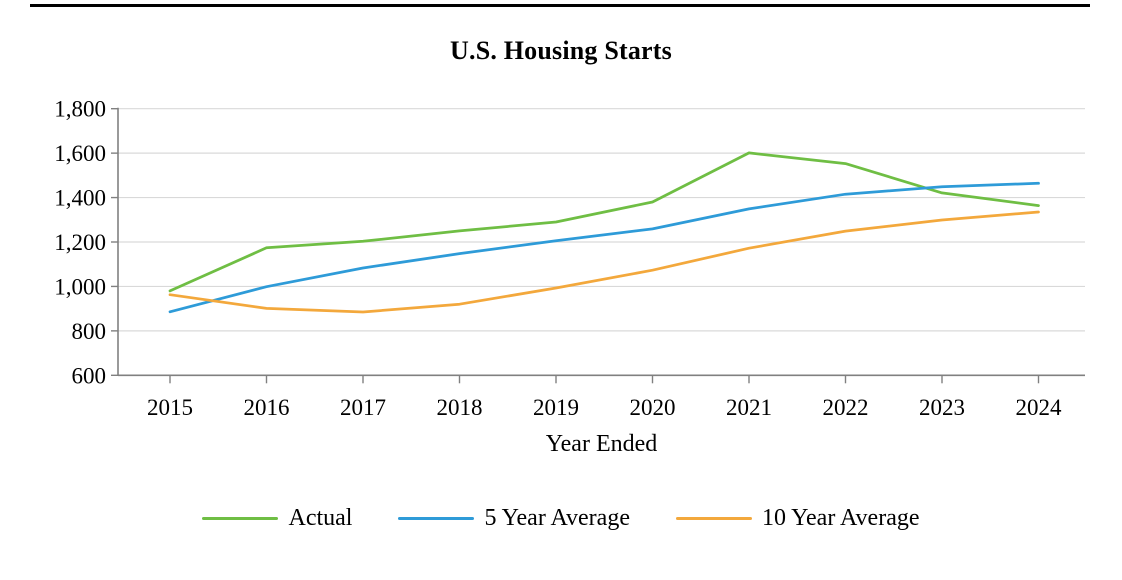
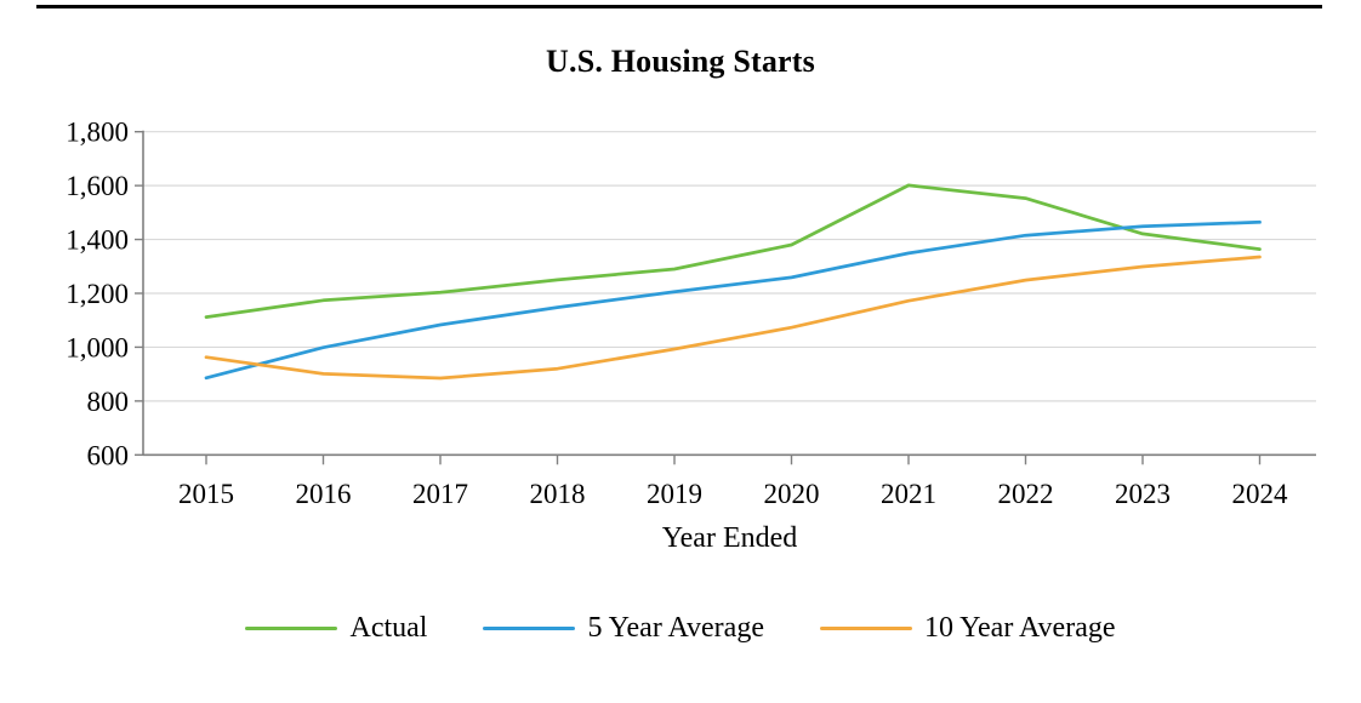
Actual/2015: 980 -> 1110
